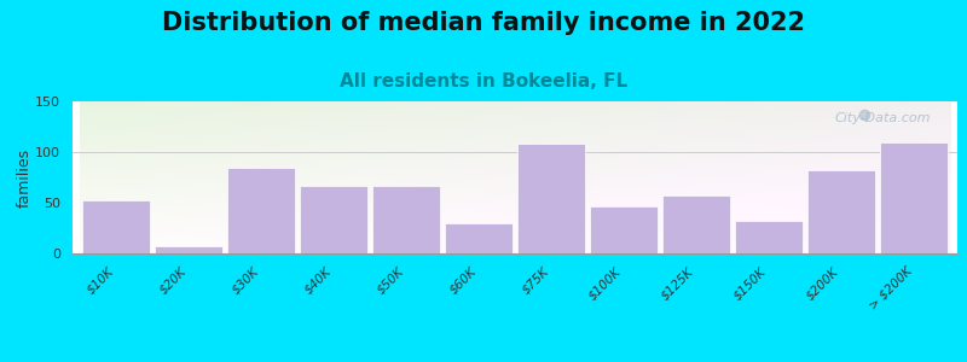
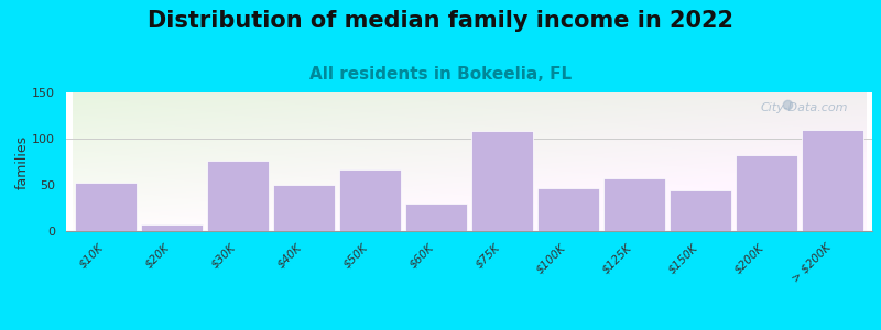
$30K: 85 -> 76
$40K: 67 -> 50
$150K: 32 -> 44
